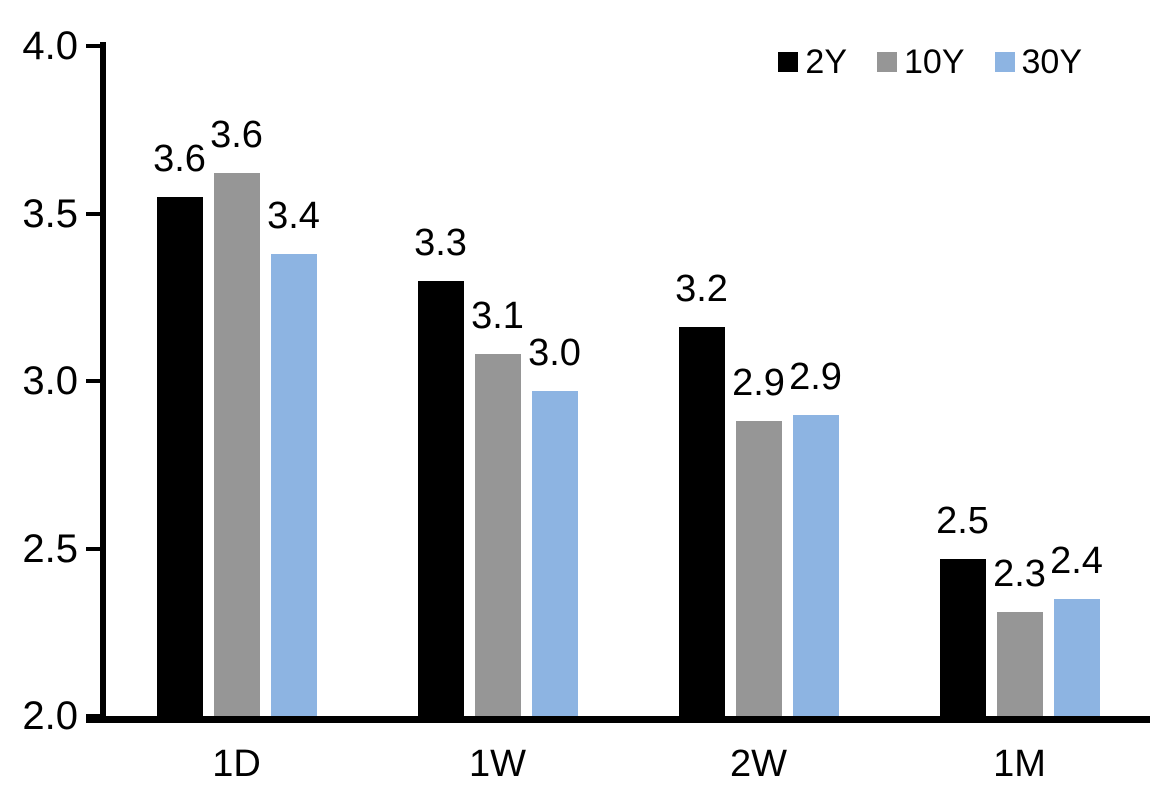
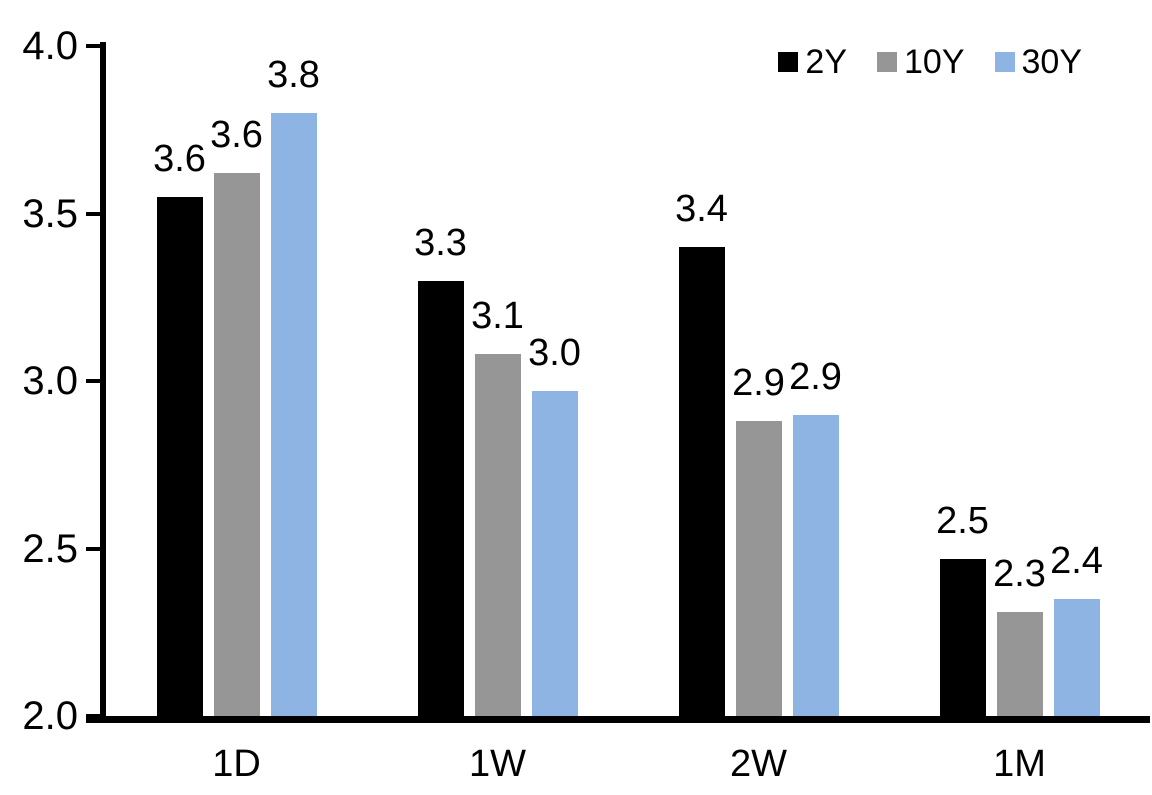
30Y/1D: 3.4 -> 3.8
2Y/2W: 3.2 -> 3.4
